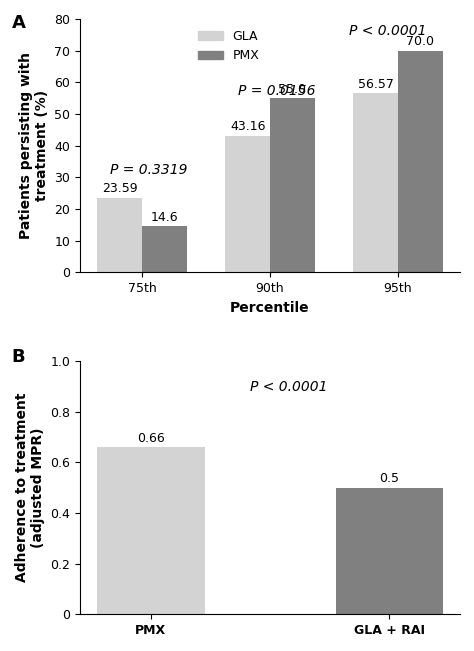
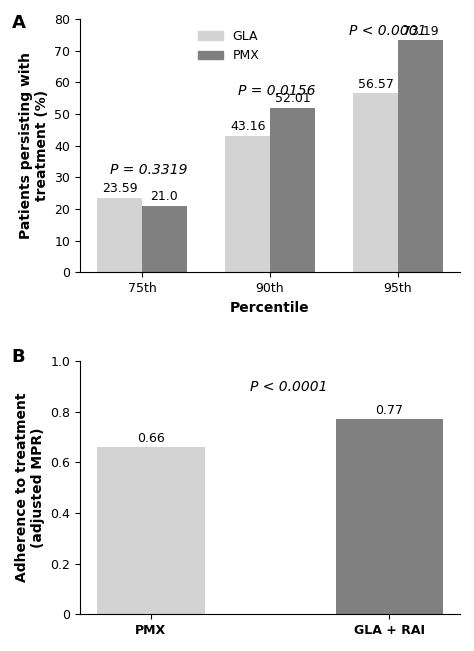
PMX/75th: 14.6 -> 21.0
PMX/90th: 55.0 -> 52.0
PMX/95th: 70.0 -> 73.2
GLA + RAI: 0.5 -> 0.77
